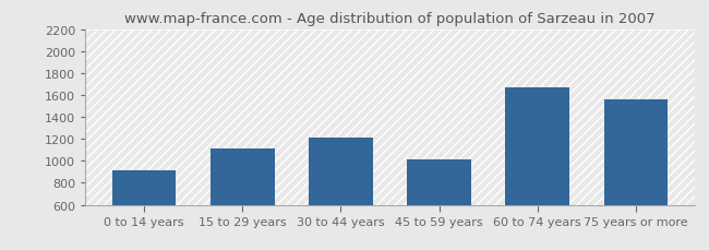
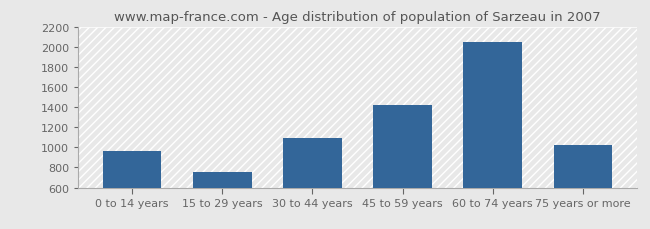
0 to 14 years: 910 -> 960
15 to 29 years: 1110 -> 760
30 to 44 years: 1210 -> 1090
45 to 59 years: 1010 -> 1420
60 to 74 years: 1670 -> 2050
75 years or more: 1560 -> 1020
